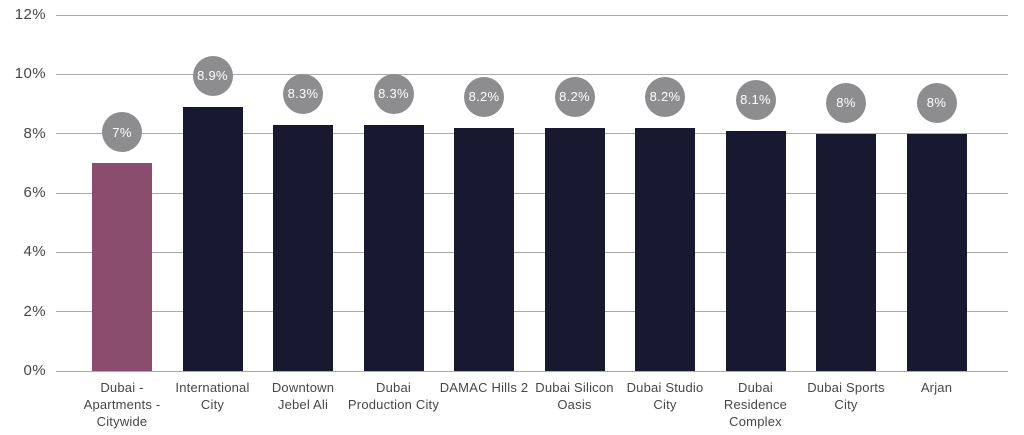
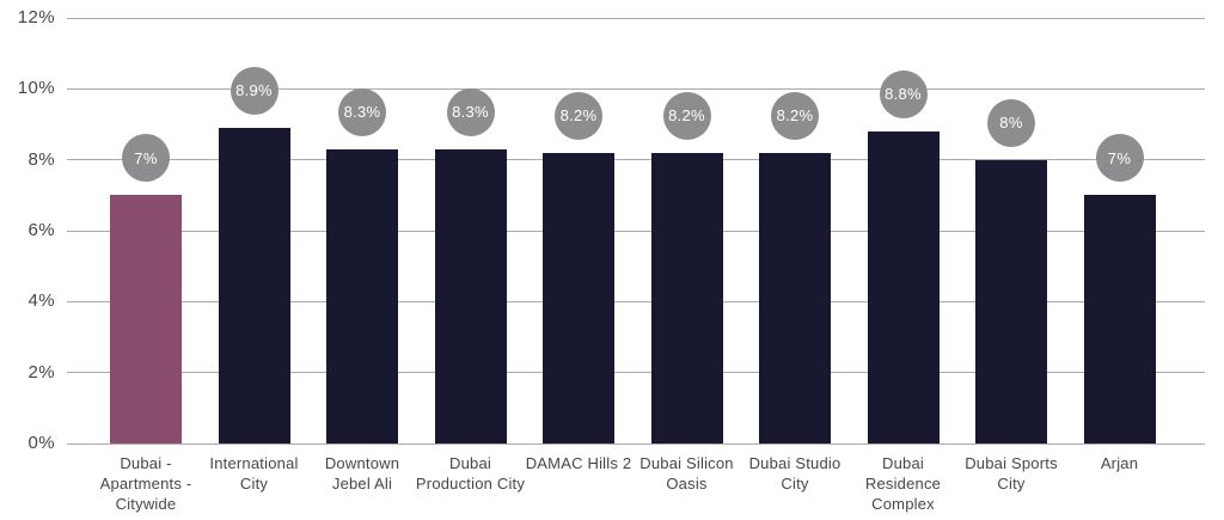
Dubai Residence Complex: 8.1% -> 8.8%
Arjan: 8% -> 7%
